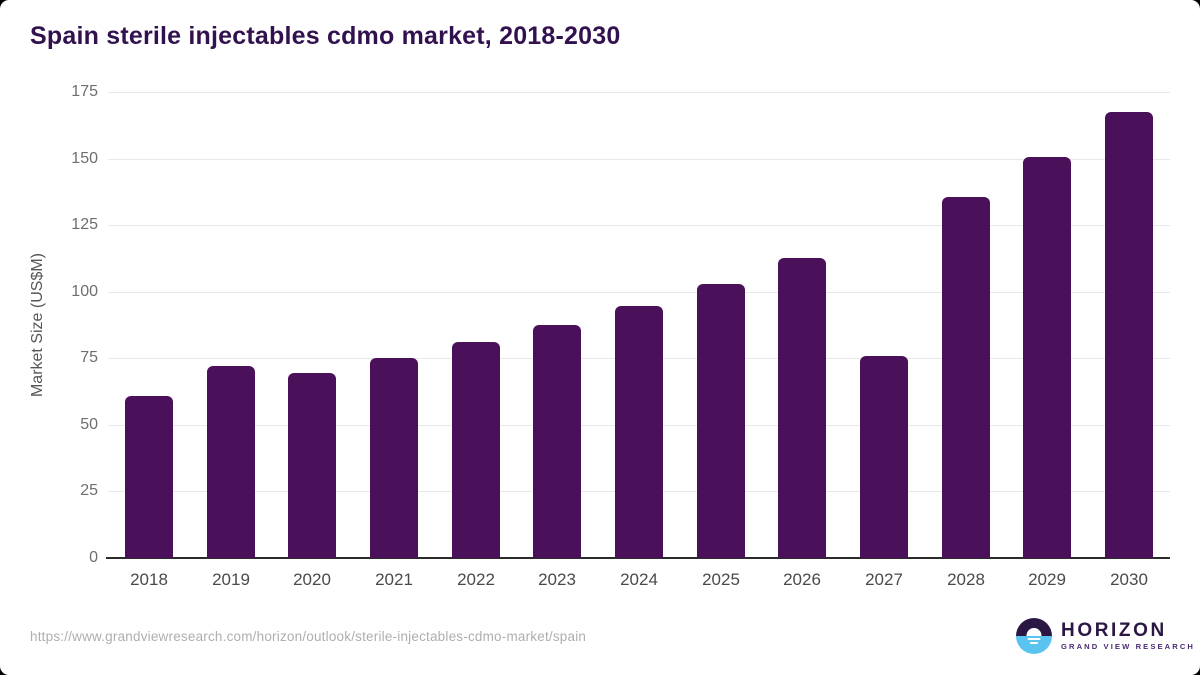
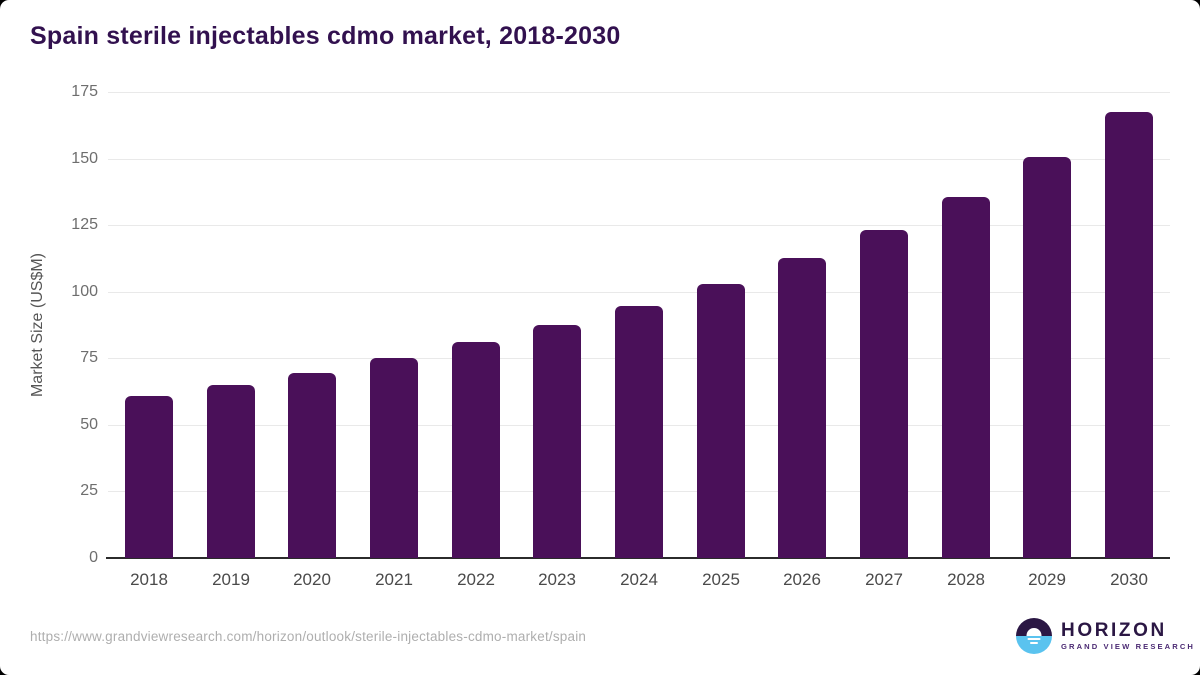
2019: 72 -> 65
2027: 76 -> 123
